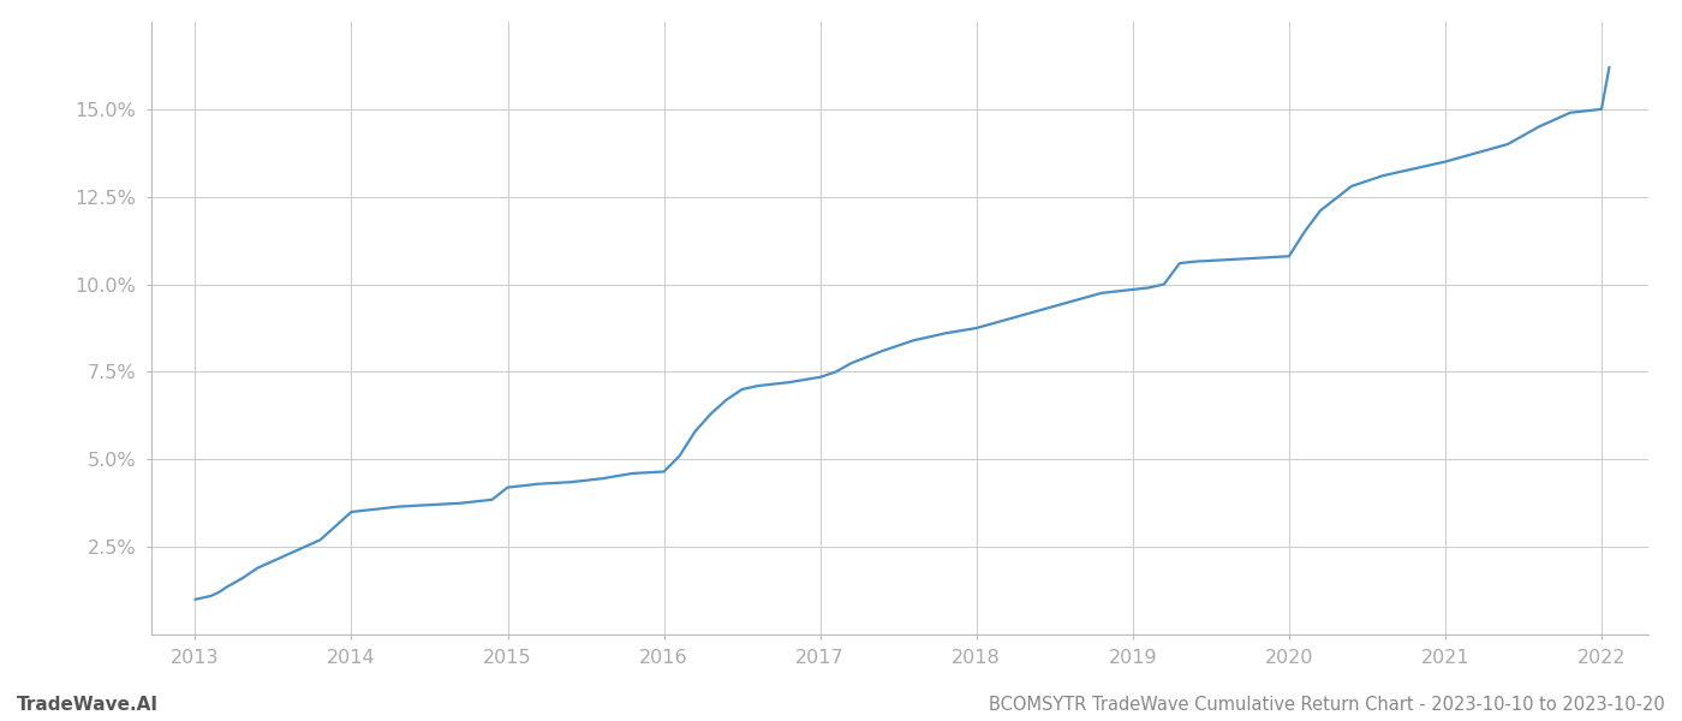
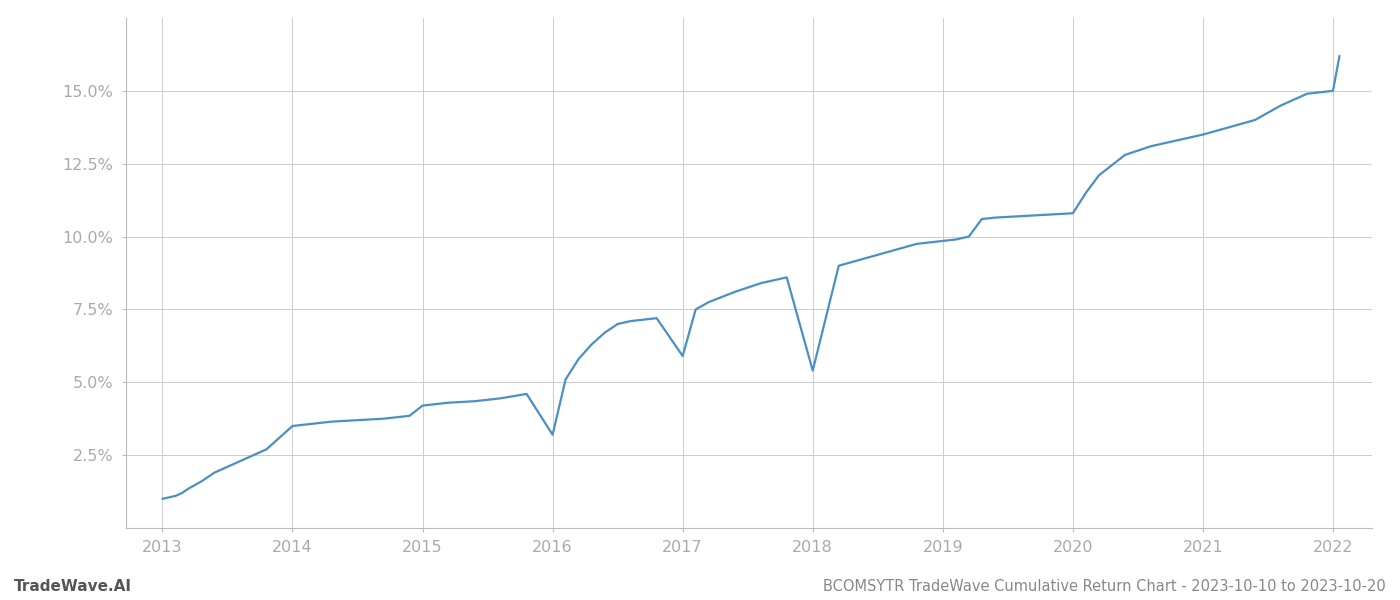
2016: 4.65% -> 3.20%
2017: 7.35% -> 5.90%
2018: 8.75% -> 5.40%
